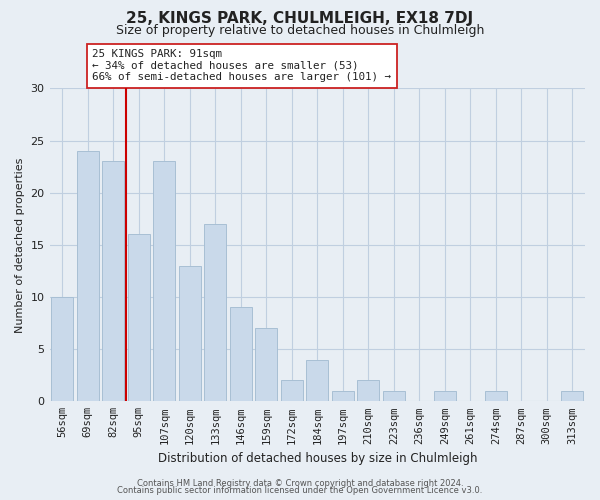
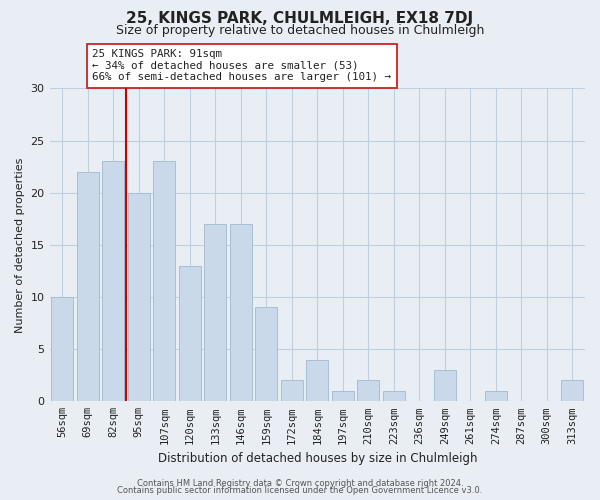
69sqm: 24 -> 22
95sqm: 16 -> 20
146sqm: 9 -> 17
159sqm: 7 -> 9
249sqm: 1 -> 3
313sqm: 1 -> 2
